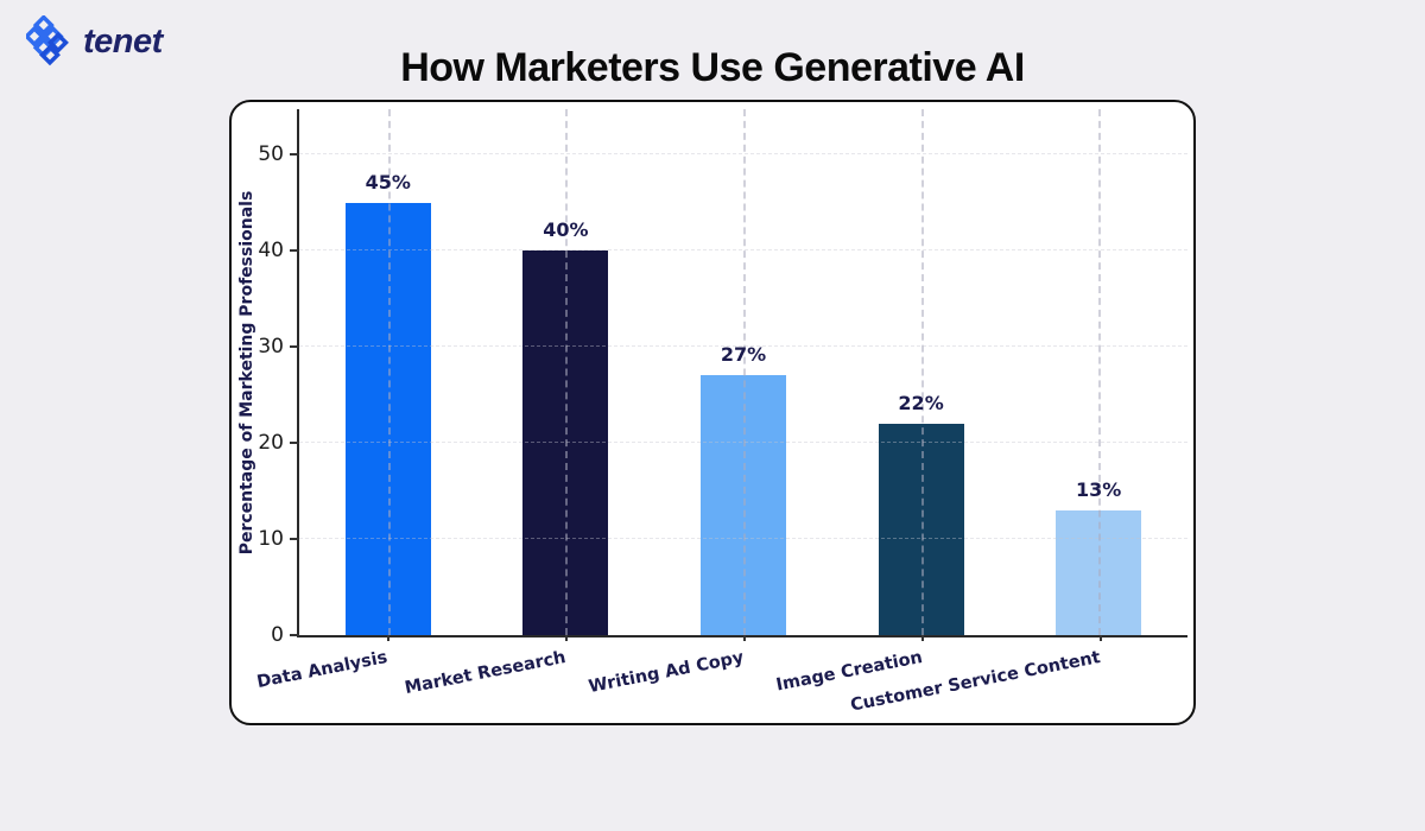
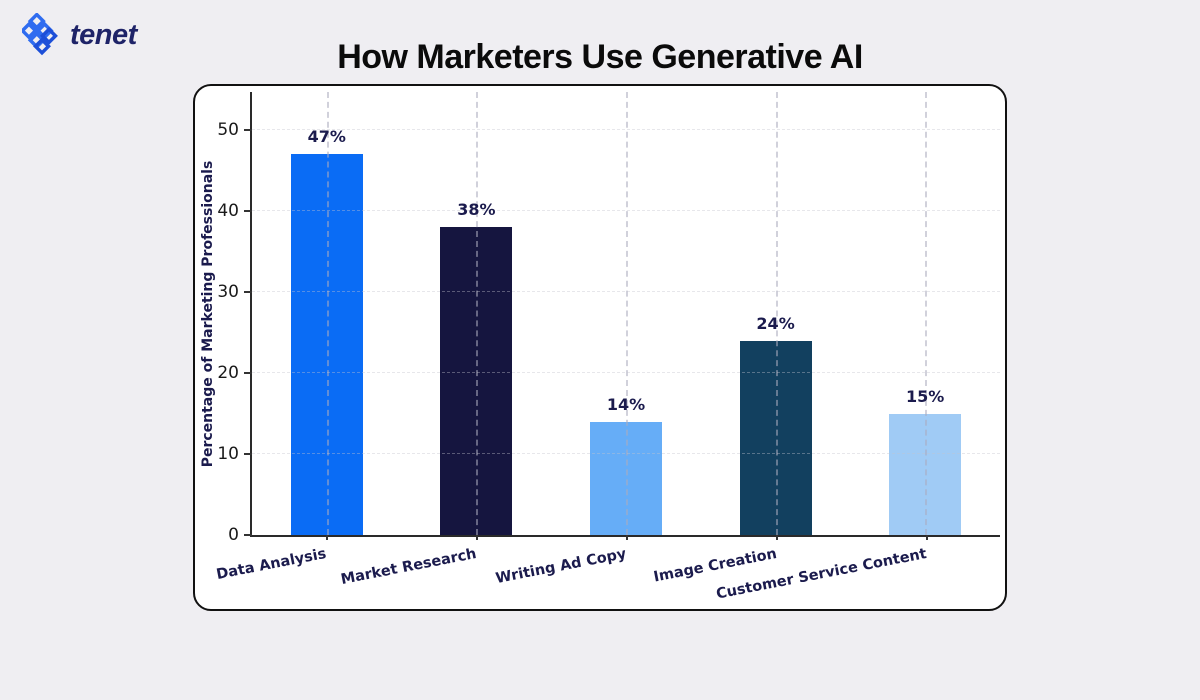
Data Analysis: 45% -> 47%
Market Research: 40% -> 38%
Writing Ad Copy: 27% -> 14%
Image Creation: 22% -> 24%
Customer Service Content: 13% -> 15%
